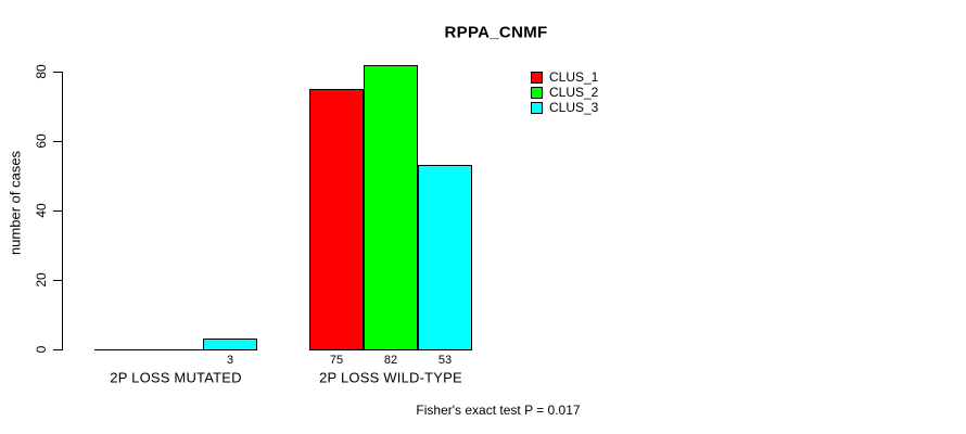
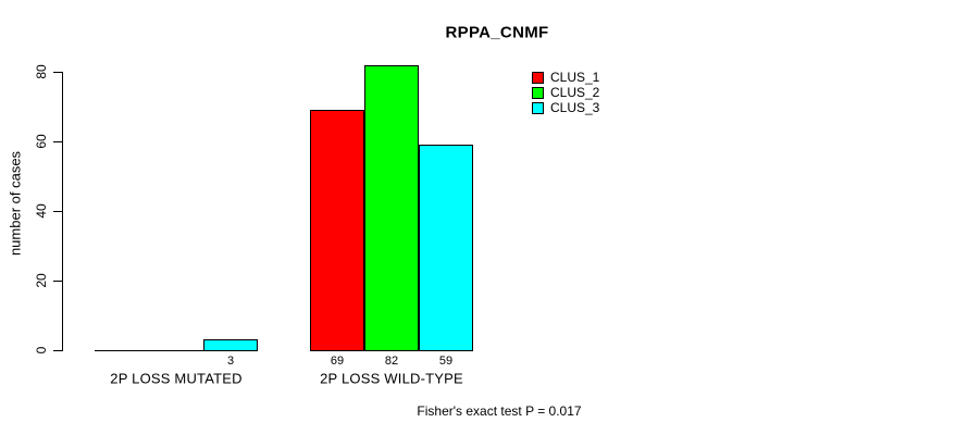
CLUS_1/2P LOSS WILD-TYPE: 75 -> 69
CLUS_3/2P LOSS WILD-TYPE: 53 -> 59
